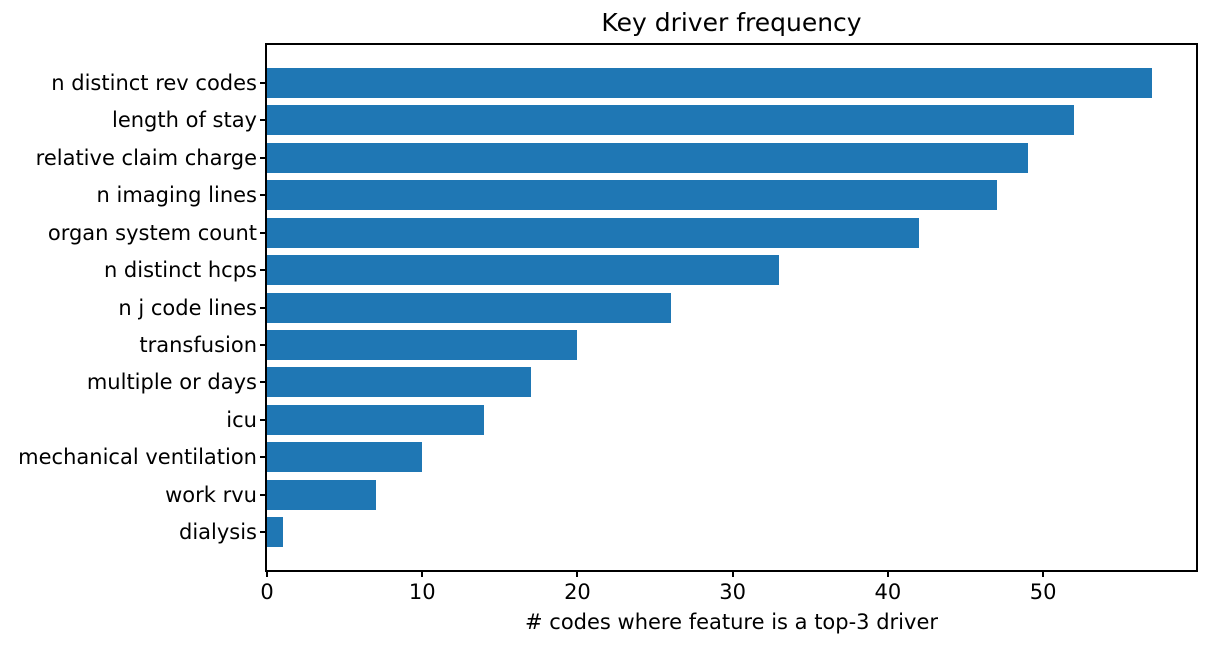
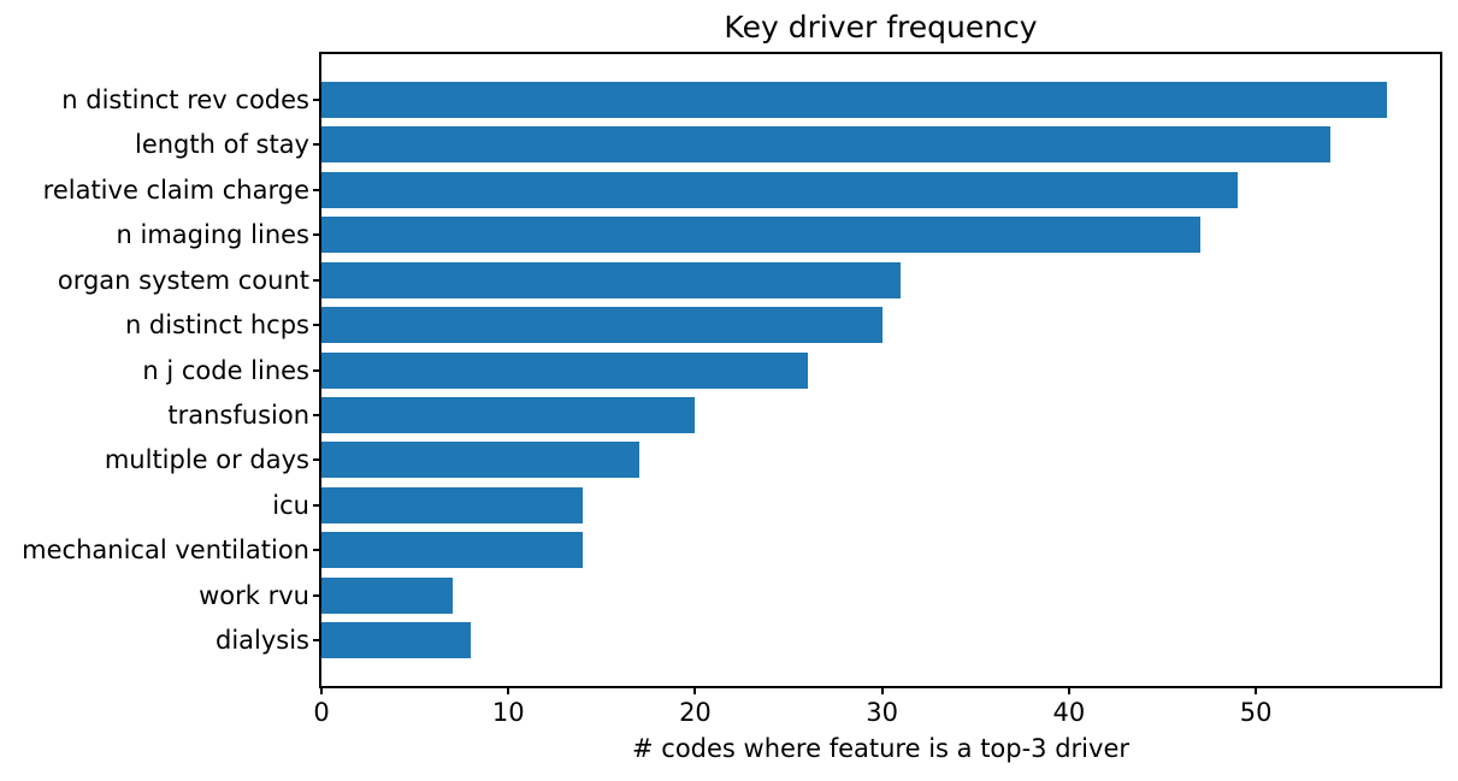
length of stay: 52 -> 54
organ system count: 42 -> 31
n distinct hcps: 33 -> 30
mechanical ventilation: 10 -> 14
dialysis: 1 -> 8
